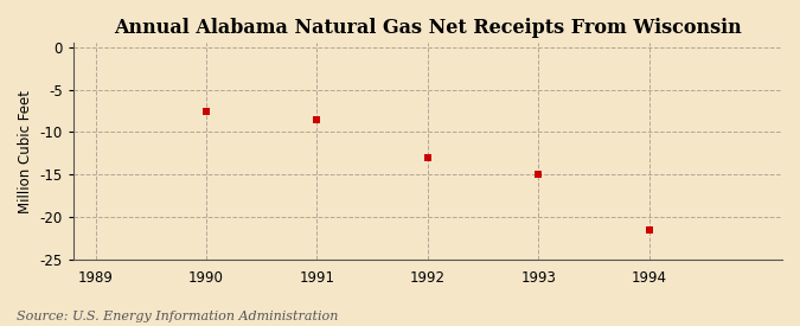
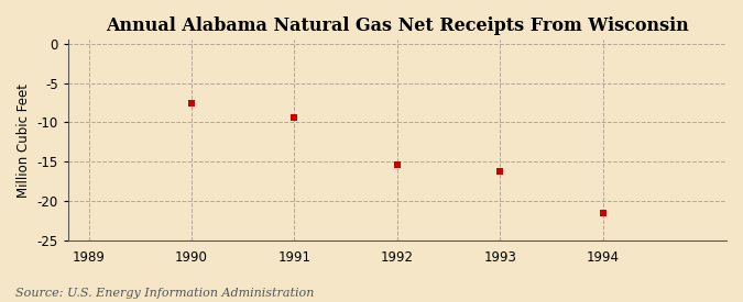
1991: -8.5 -> -9.4
1992: -13.0 -> -15.4
1993: -15.0 -> -16.2
